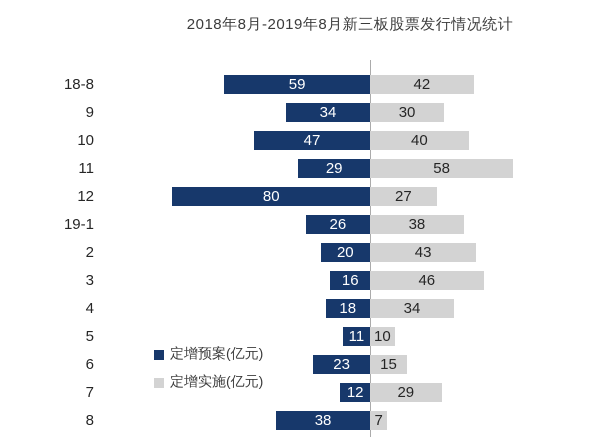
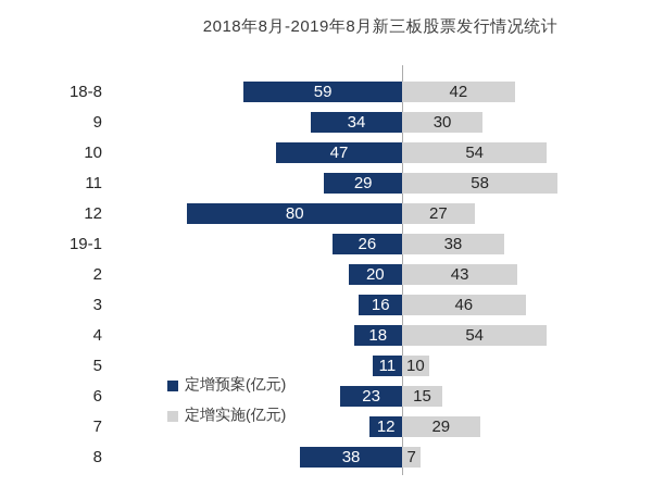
定增实施(亿元)/10: 40 -> 54
定增实施(亿元)/4: 34 -> 54
